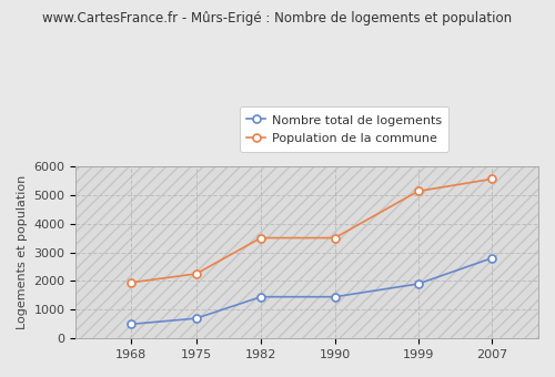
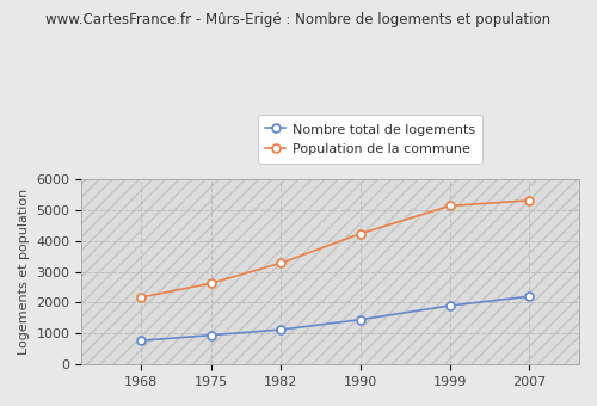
Nombre total de logements/1968: 500 -> 780
Population de la commune/1968: 1950 -> 2180
Nombre total de logements/1975: 700 -> 950
Population de la commune/1975: 2250 -> 2620
Nombre total de logements/1982: 1450 -> 1120
Population de la commune/1982: 3500 -> 3280
Population de la commune/1990: 3500 -> 4220
Nombre total de logements/2007: 2800 -> 2200
Population de la commune/2007: 5550 -> 5300
